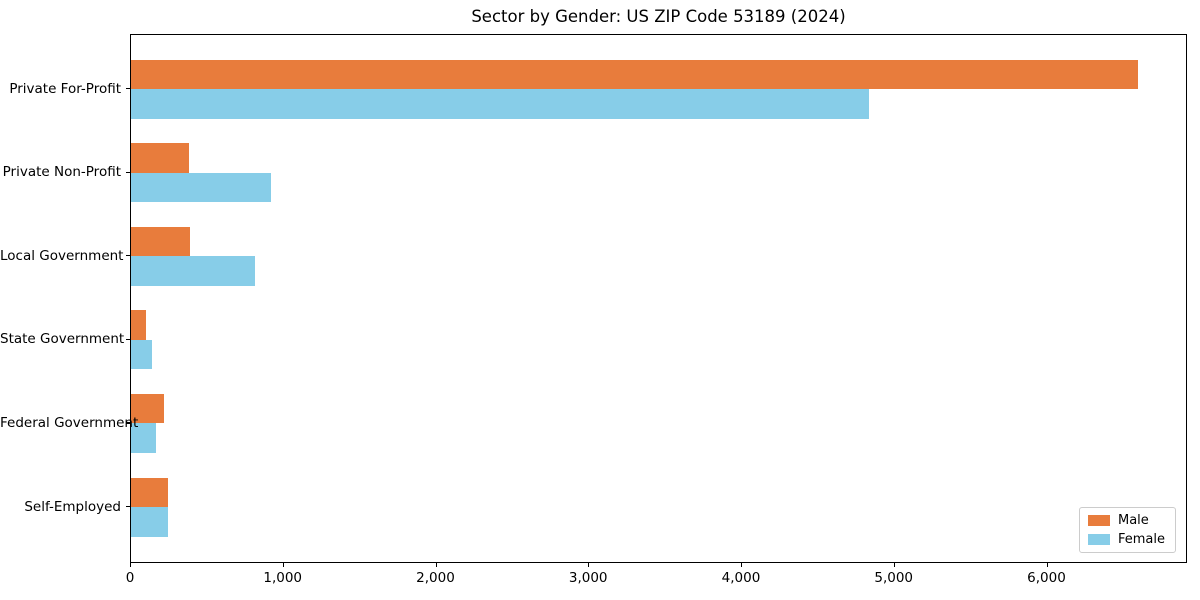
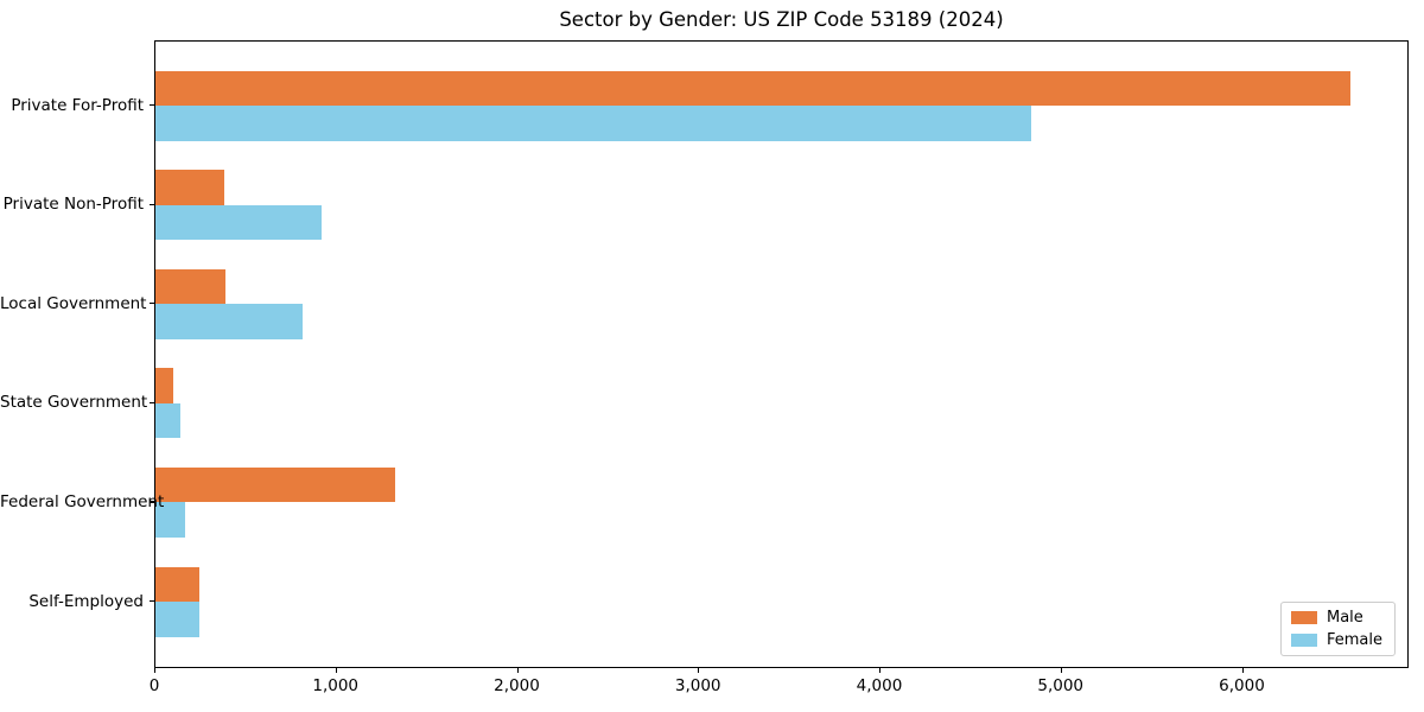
Male/Federal Government: 220 -> 1320
